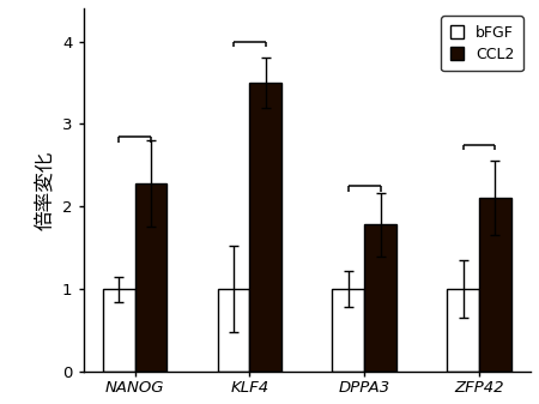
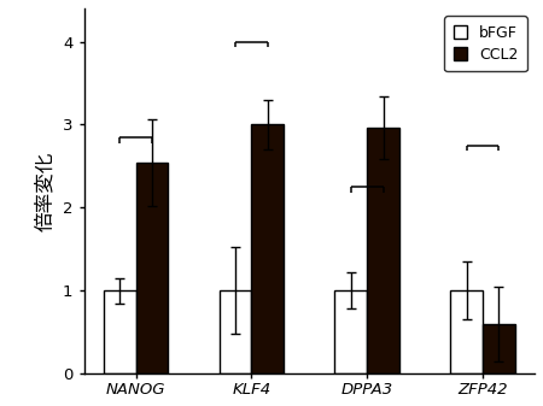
CCL2/NANOG: 2.28 -> 2.54
CCL2/KLF4: 3.50 -> 3.00
CCL2/DPPA3: 1.78 -> 2.96
CCL2/ZFP42: 2.10 -> 0.60
